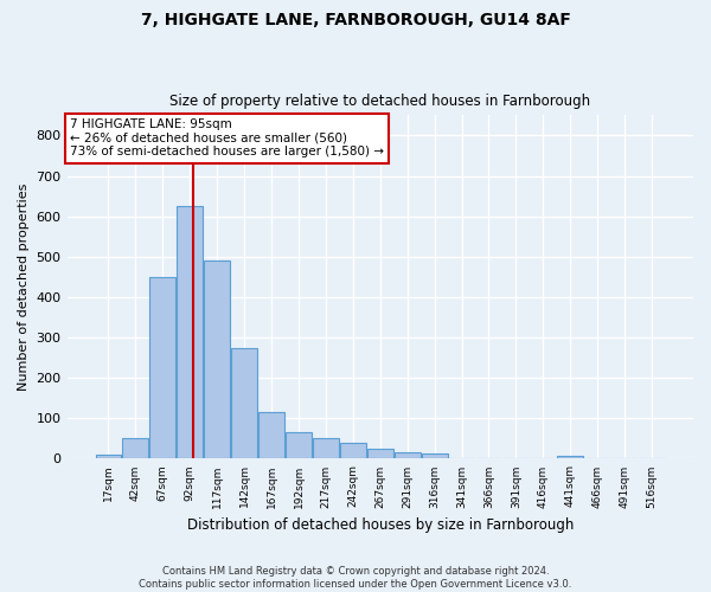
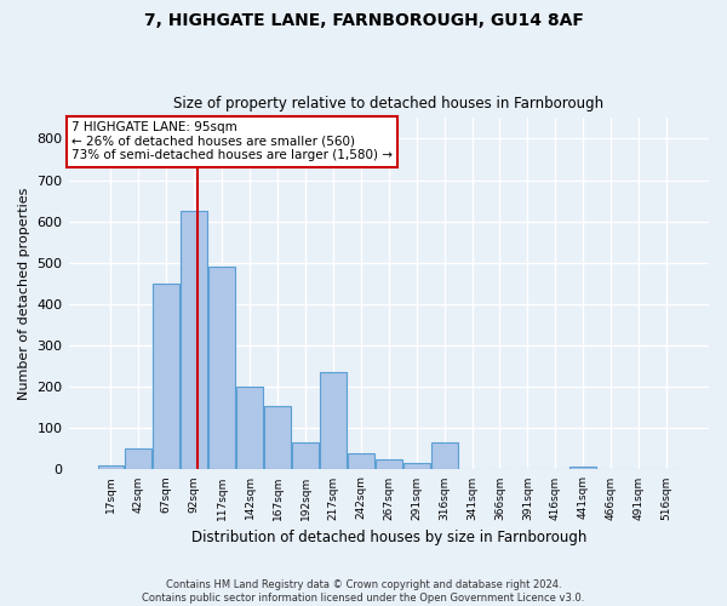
142sqm: 275 -> 200
167sqm: 115 -> 155
217sqm: 50 -> 235
316sqm: 13 -> 65
